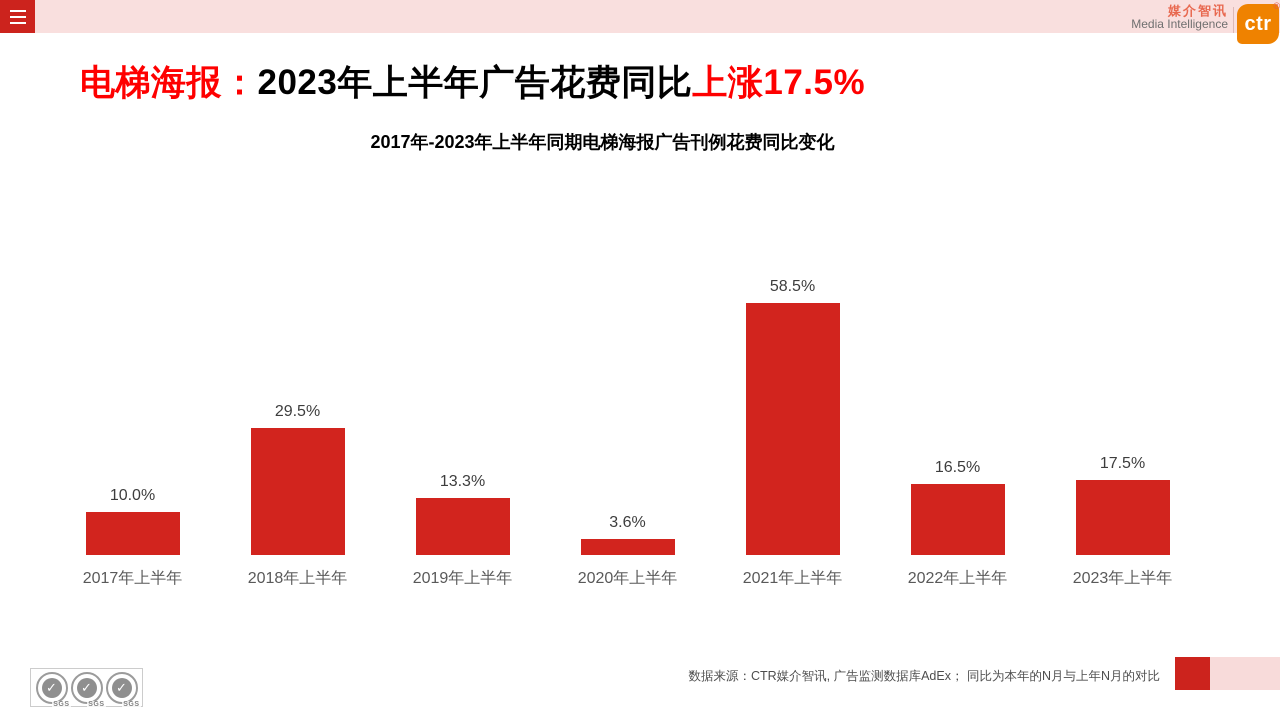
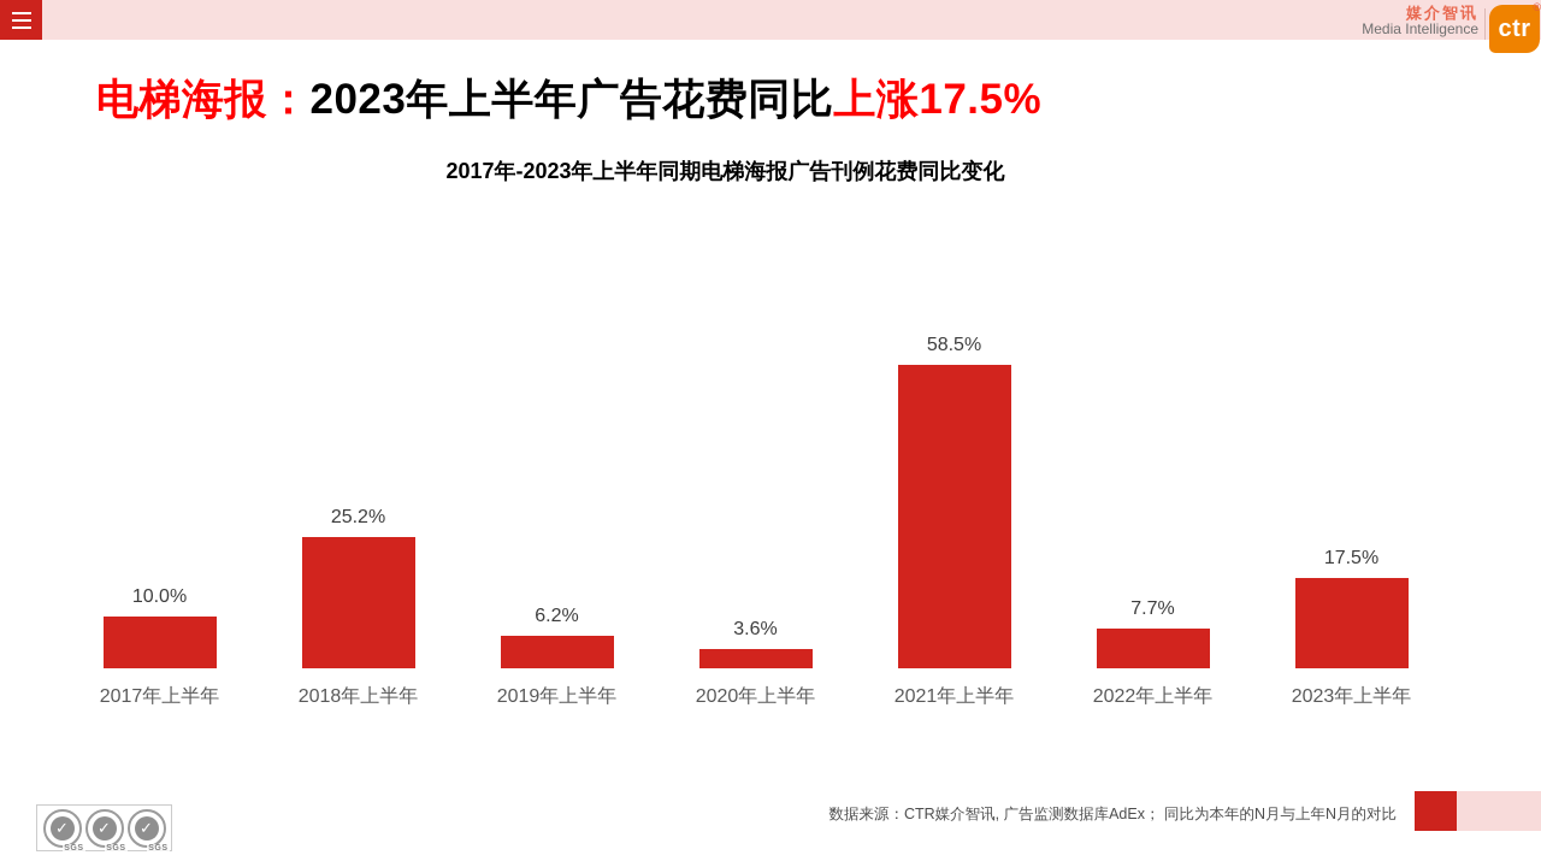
2018年上半年: 29.5% -> 25.2%
2019年上半年: 13.3% -> 6.2%
2022年上半年: 16.5% -> 7.7%
